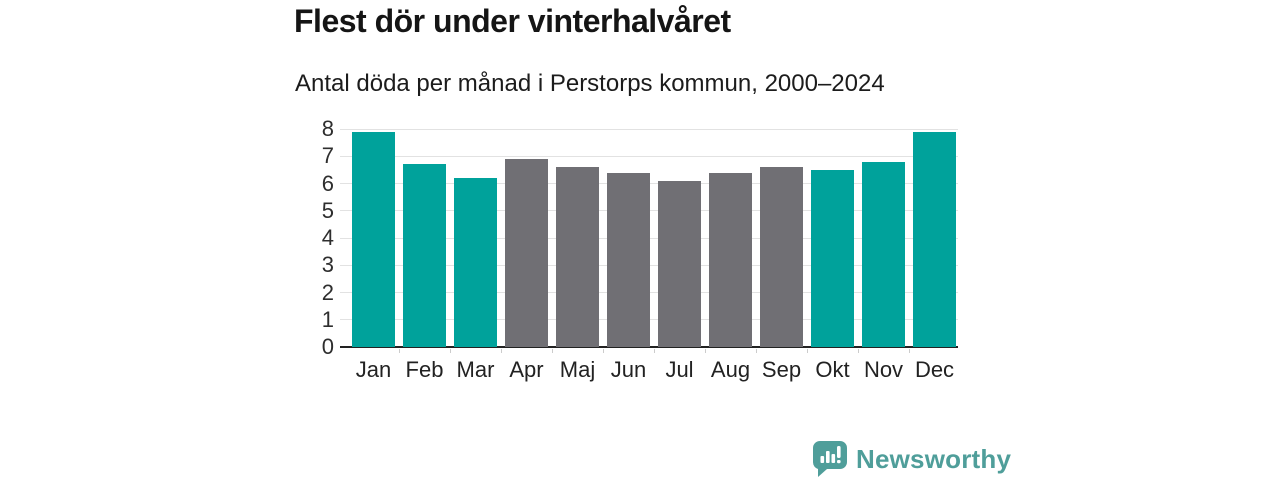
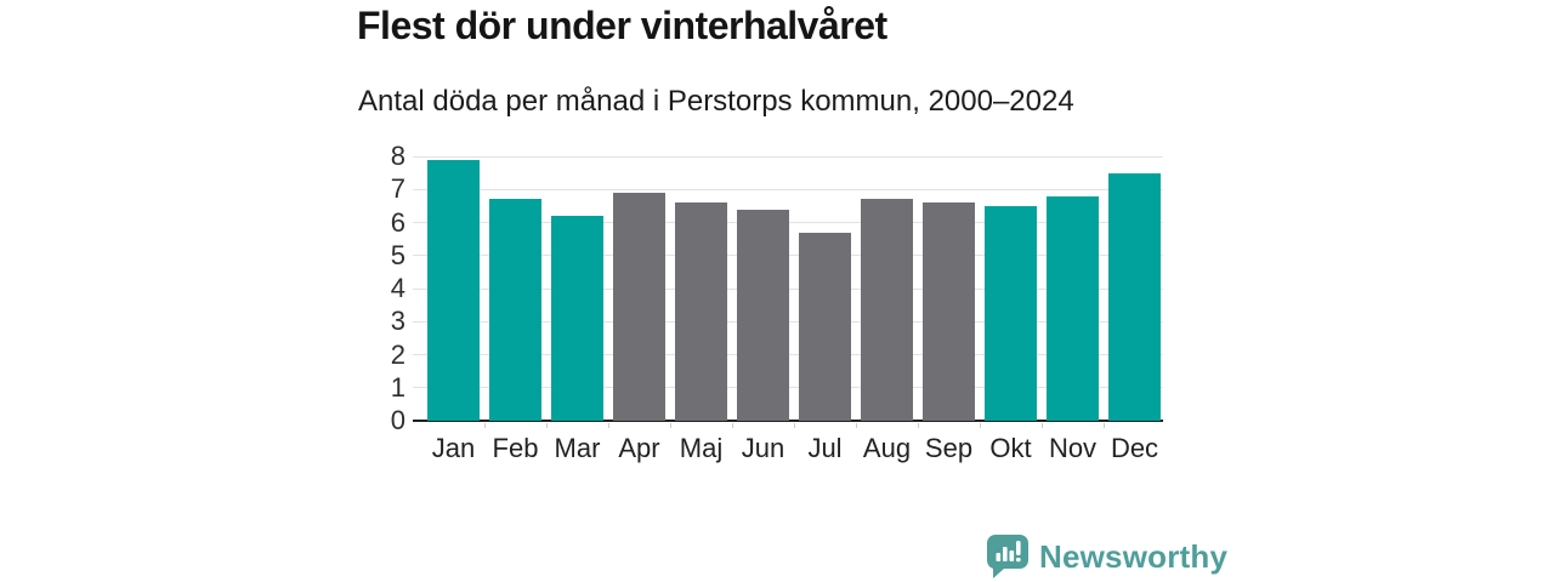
Jul: 6.1 -> 5.7
Aug: 6.4 -> 6.7
Dec: 7.9 -> 7.5
